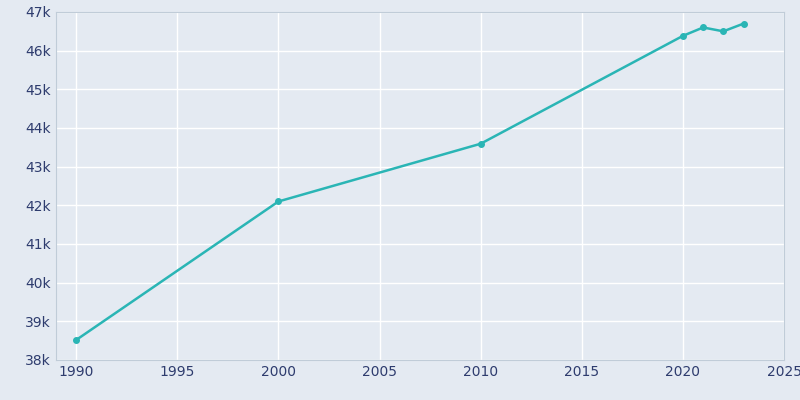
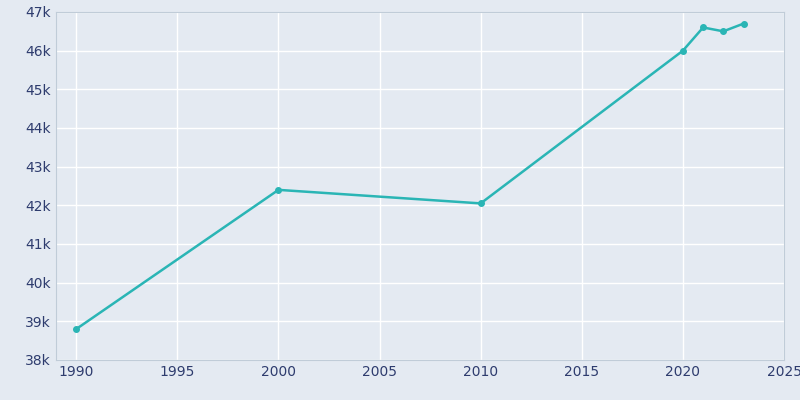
1990: 38.52k -> 38.80k
2000: 42.10k -> 42.40k
2010: 43.59k -> 42.05k
2020: 46.38k -> 46.00k
